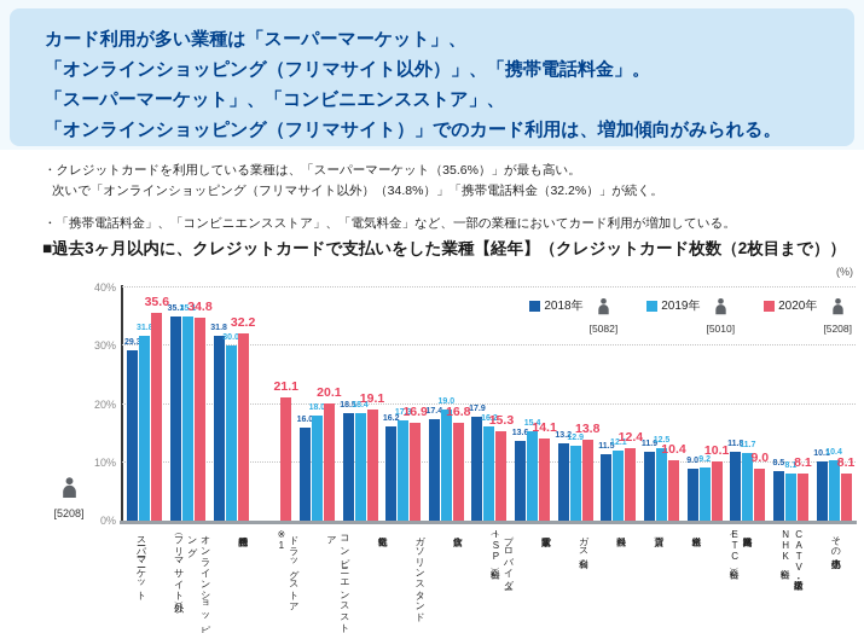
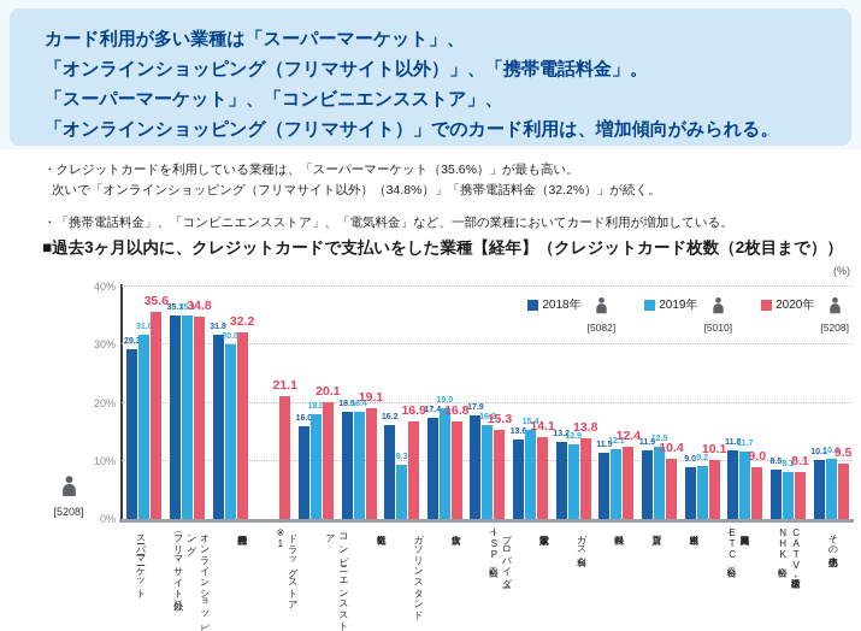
2019年/ガソリンスタンド: 17.3 -> 9.3
2020年/その他小売店: 8.1 -> 9.5
